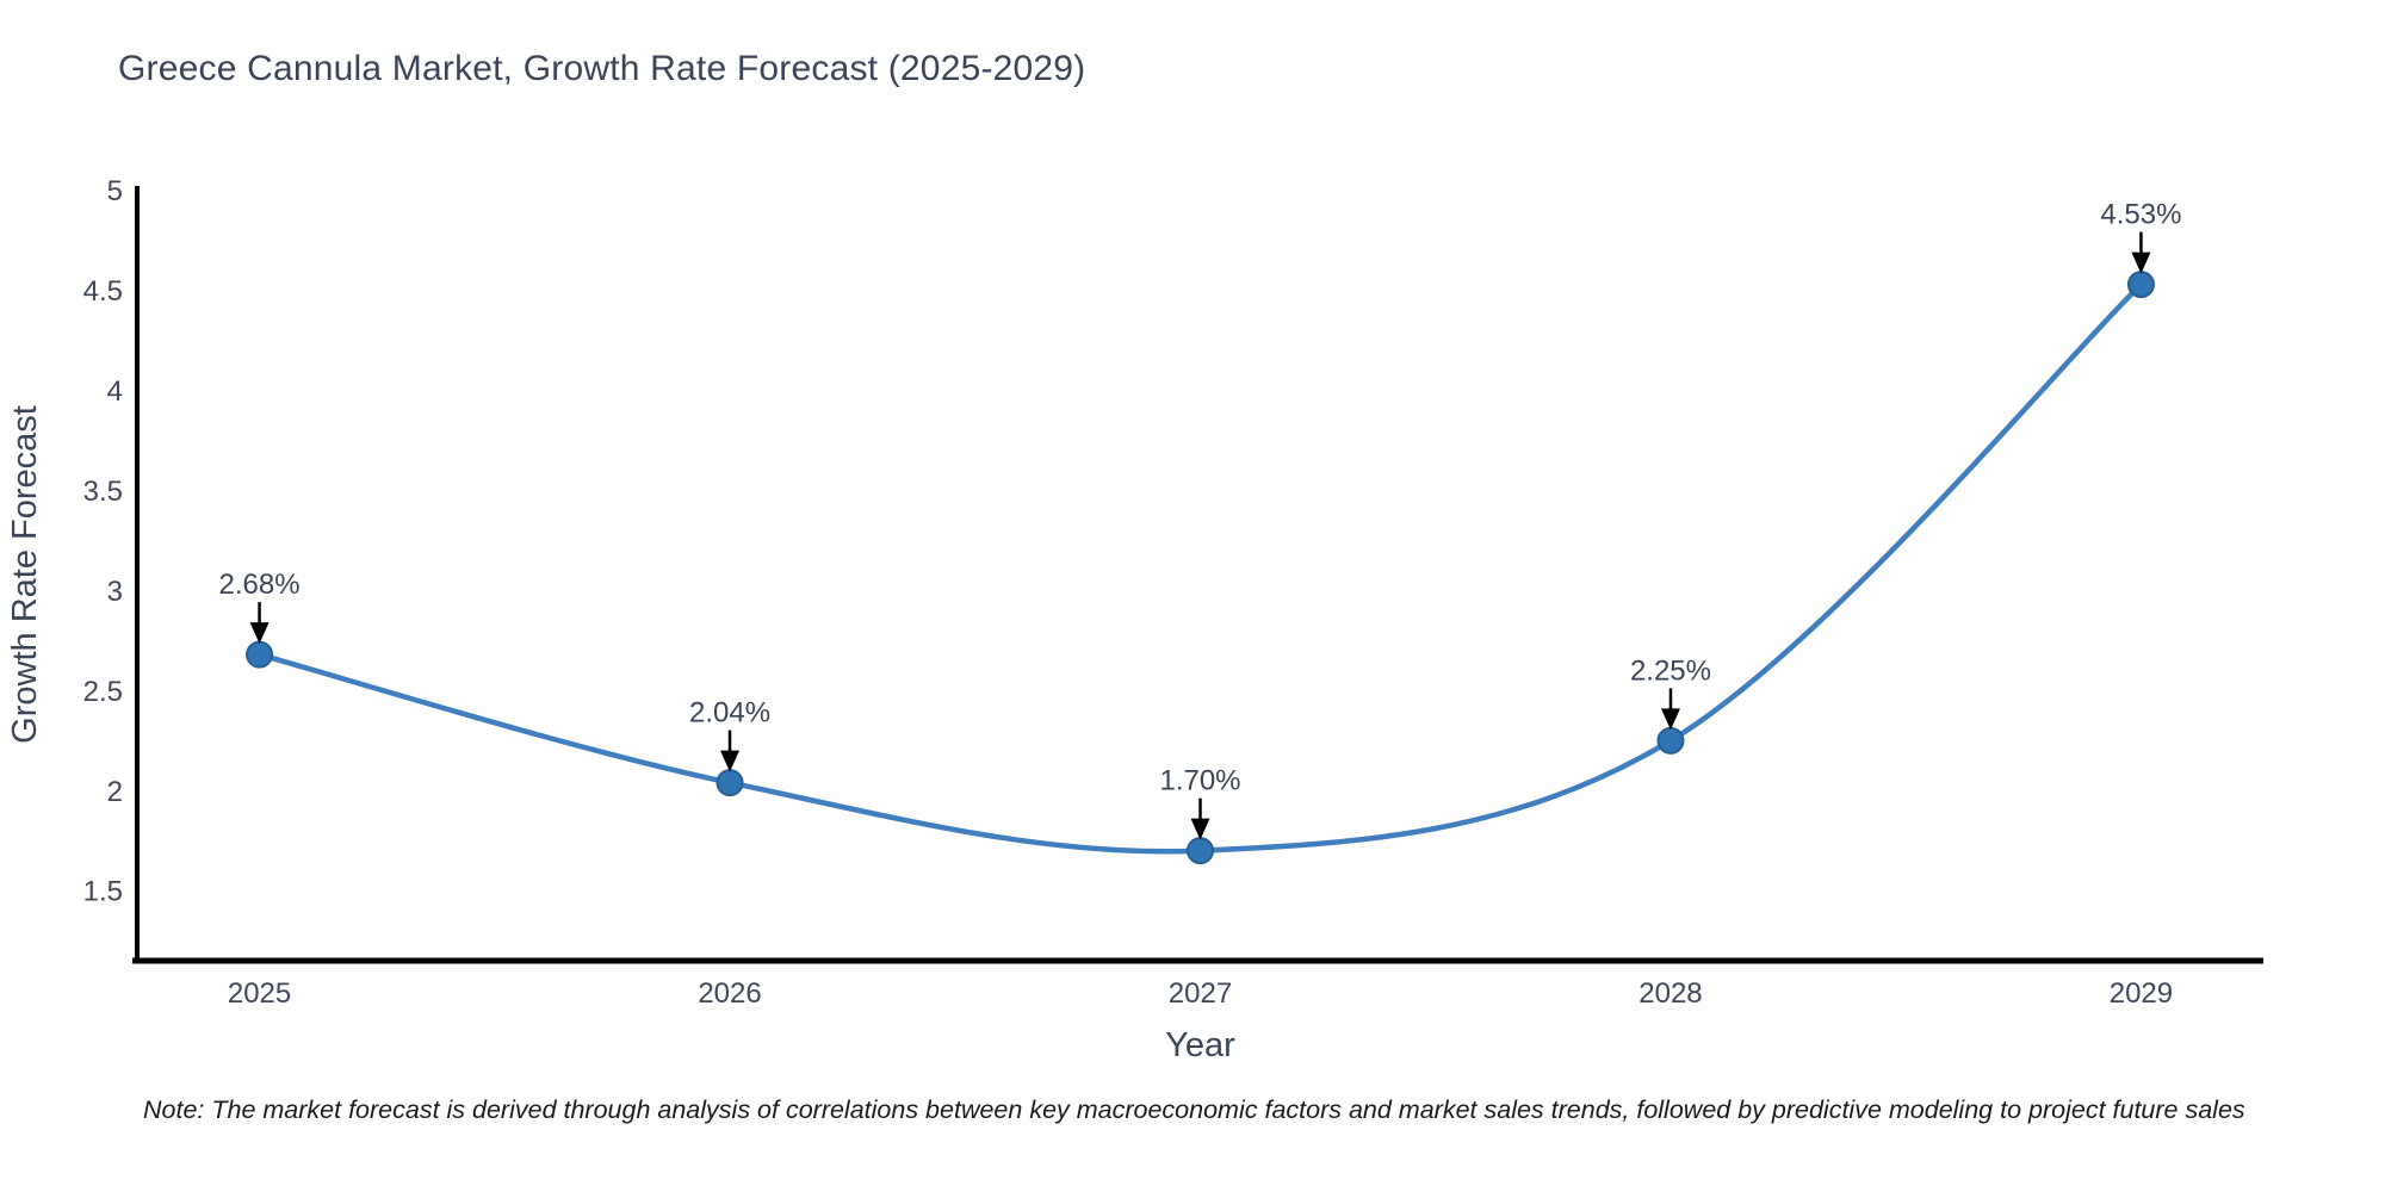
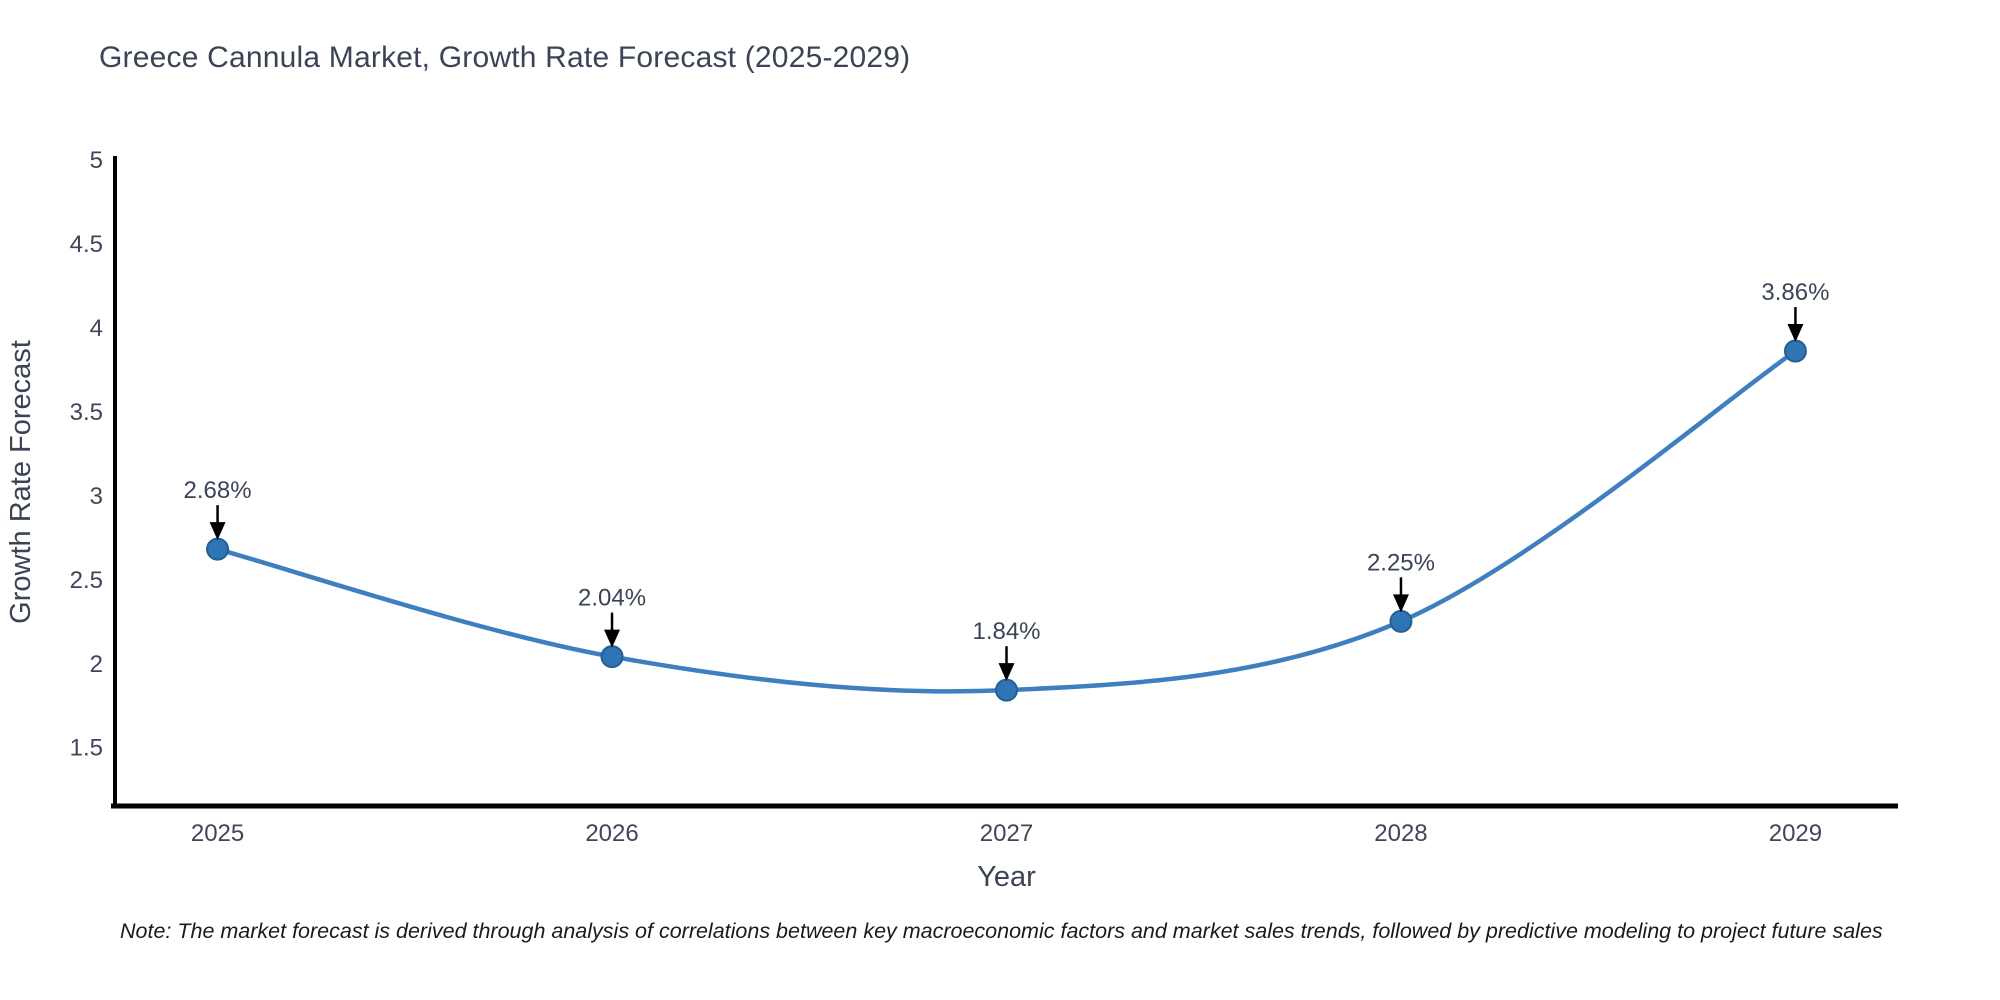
2027: 1.70% -> 1.84%
2029: 4.53% -> 3.86%
